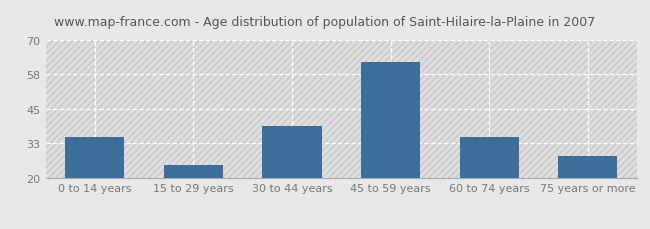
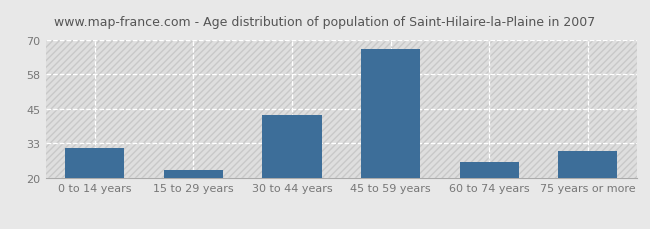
0 to 14 years: 35 -> 31
15 to 29 years: 25 -> 23
30 to 44 years: 39 -> 43
45 to 59 years: 62 -> 67
60 to 74 years: 35 -> 26
75 years or more: 28 -> 30
